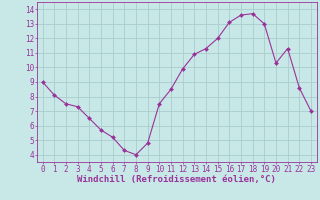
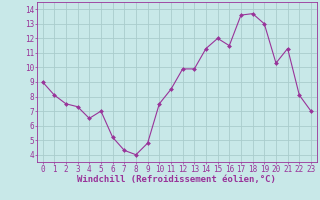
5: 5.7 -> 7.0
13: 10.9 -> 9.9
16: 13.1 -> 11.5
22: 8.6 -> 8.1
